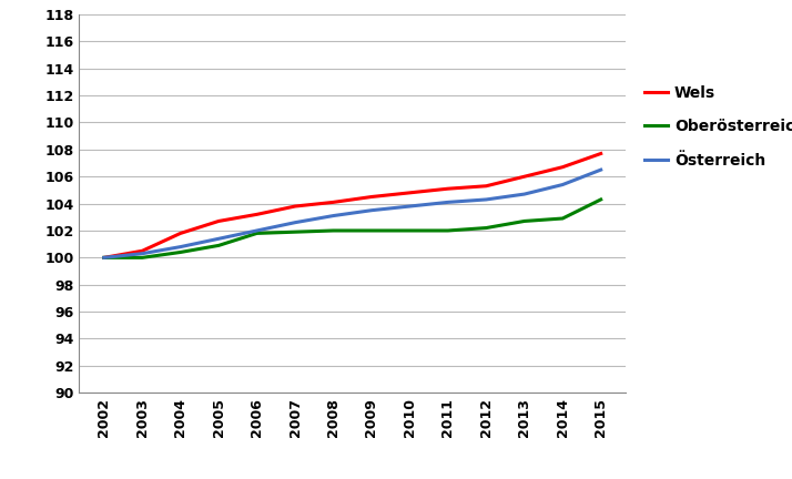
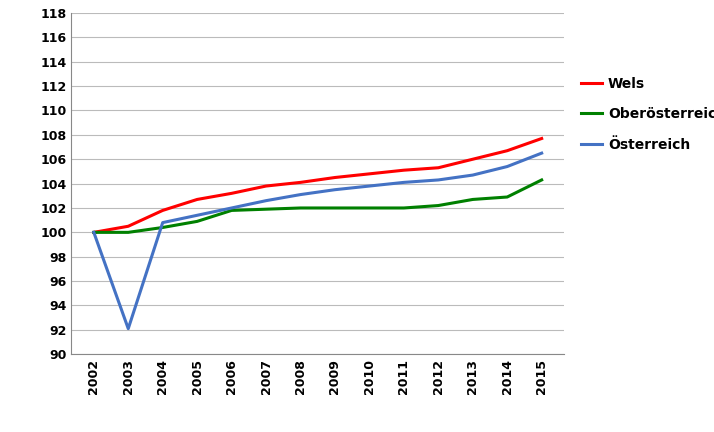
Österreich/2003: 100.3 -> 92.1
